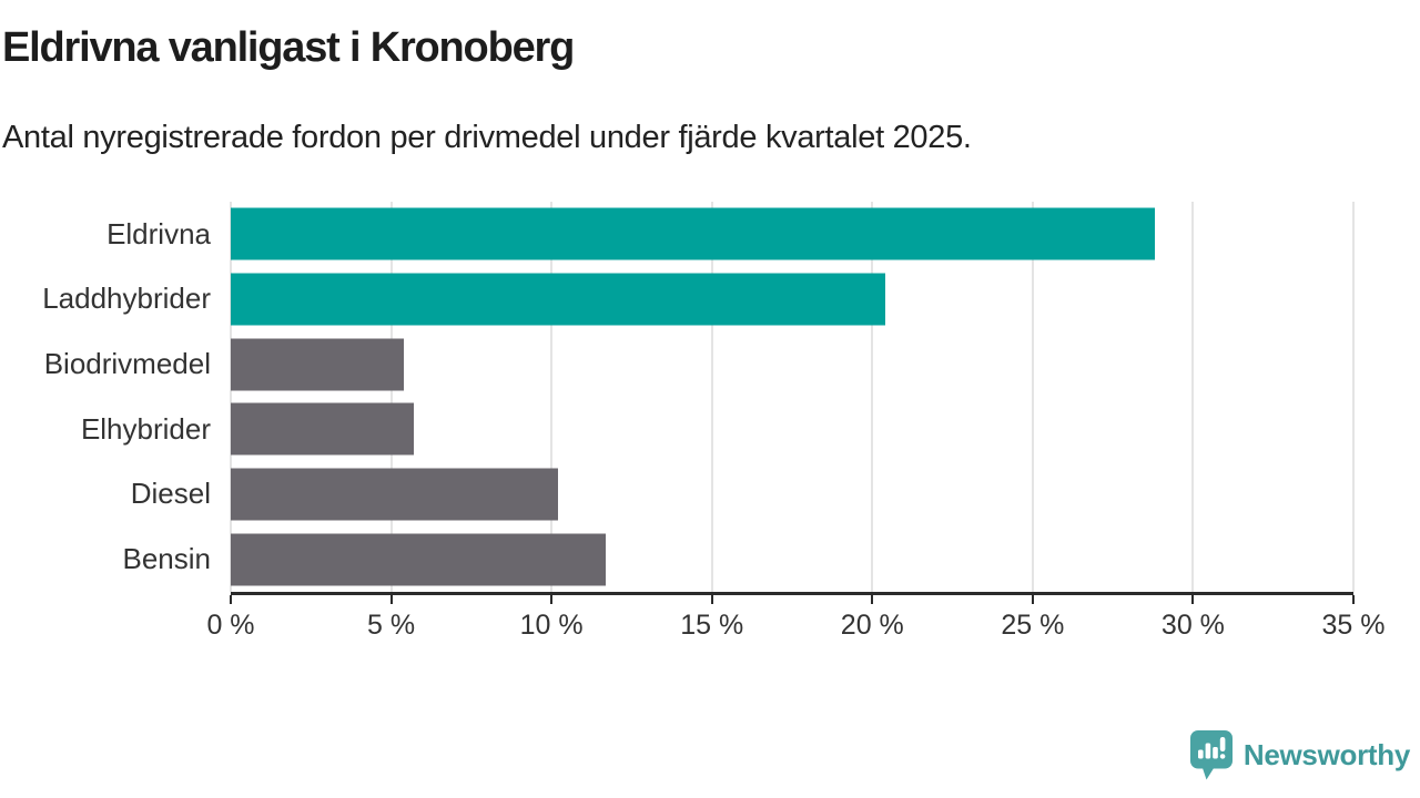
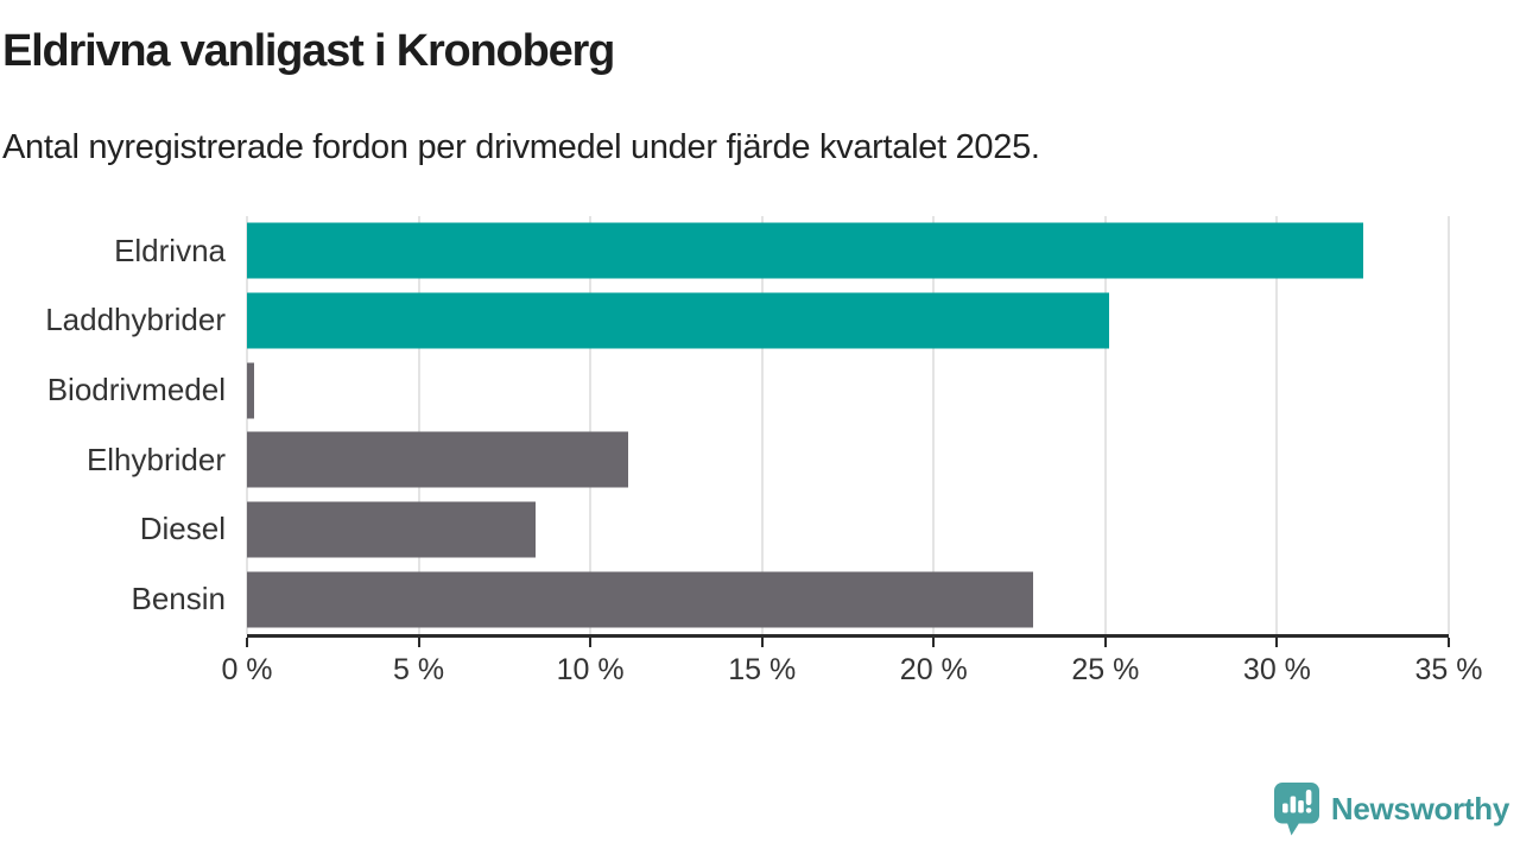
Eldrivna: 28.8% -> 32.5%
Laddhybrider: 20.4% -> 25.1%
Biodrivmedel: 5.4% -> 0.2%
Elhybrider: 5.7% -> 11.1%
Diesel: 10.2% -> 8.4%
Bensin: 11.7% -> 22.9%
